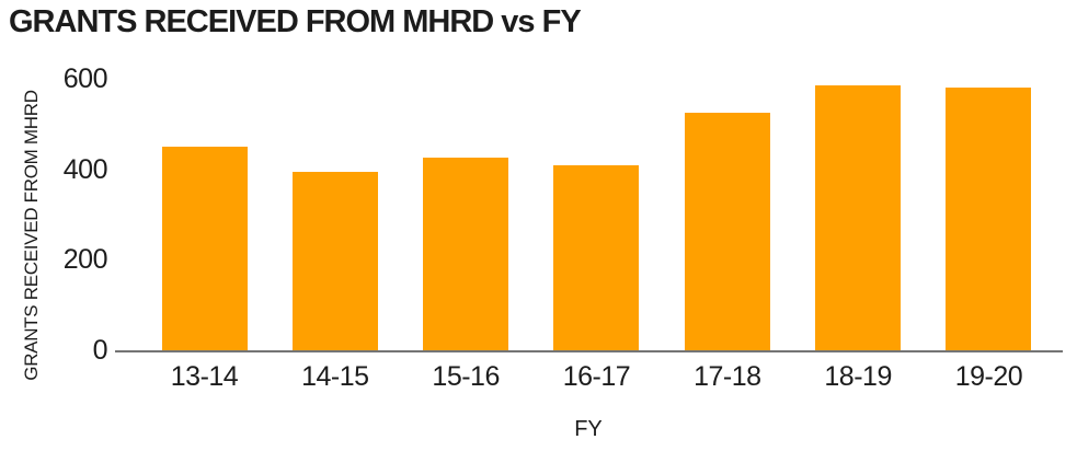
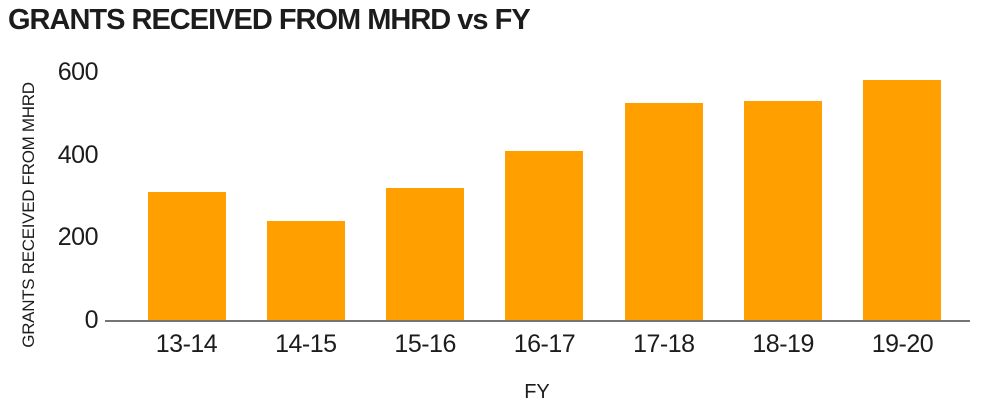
13-14: 450 -> 310
14-15: 400 -> 240
15-16: 420 -> 320
18-19: 580 -> 530
